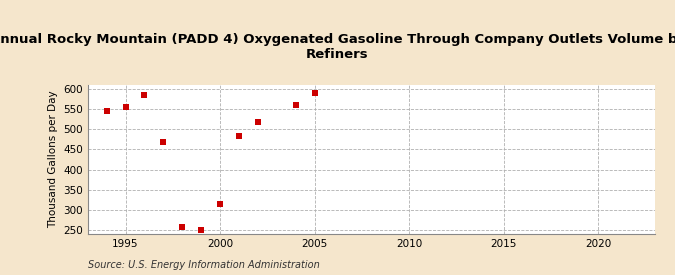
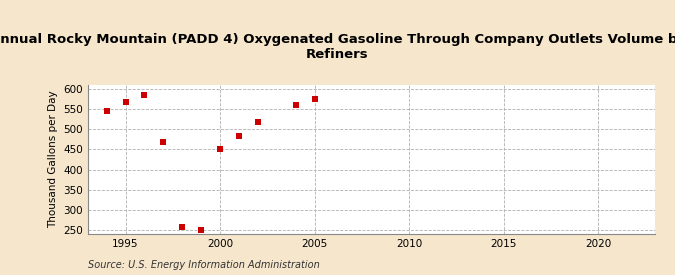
1995: 555 -> 568
2000: 315 -> 450
2005: 590 -> 575
